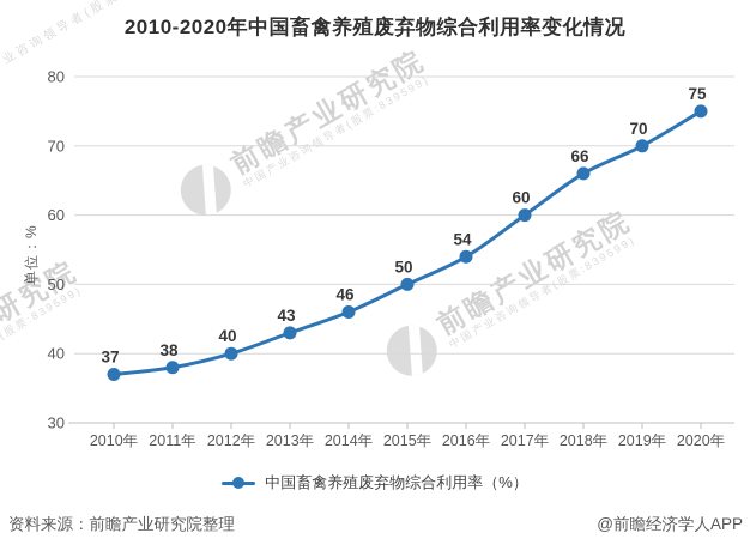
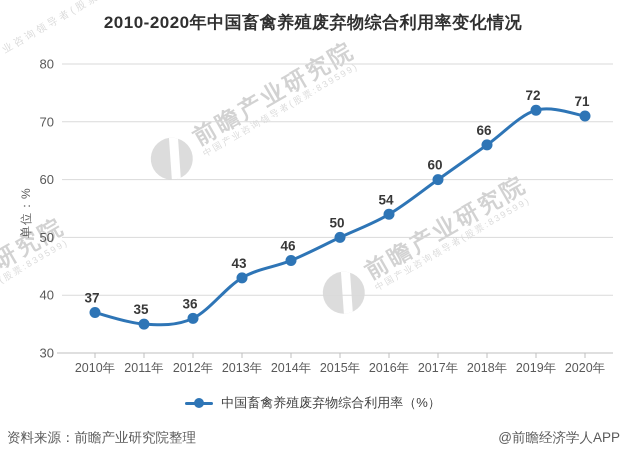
2011年: 38 -> 35
2012年: 40 -> 36
2019年: 70 -> 72
2020年: 75 -> 71
